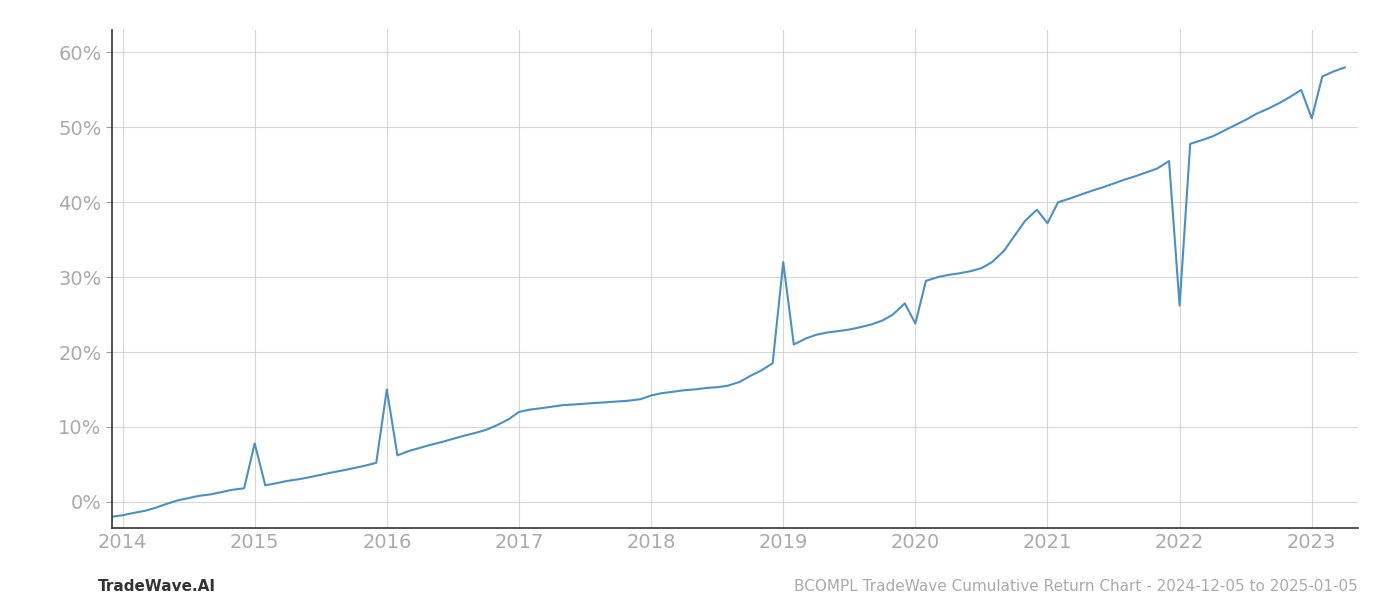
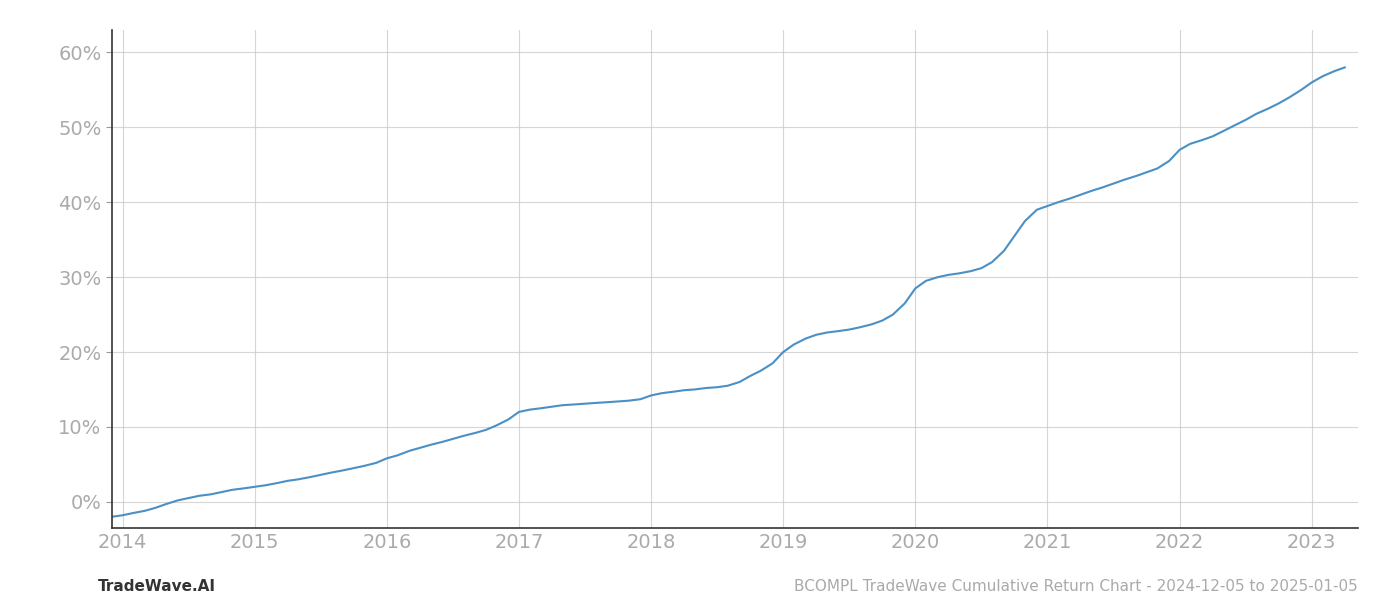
2015: 7.8% -> 2.0%
2016: 15.0% -> 5.8%
2019: 32.0% -> 20.0%
2020: 23.8% -> 28.5%
2021: 37.2% -> 39.5%
2022: 26.2% -> 47.0%
2023: 51.2% -> 56.0%
